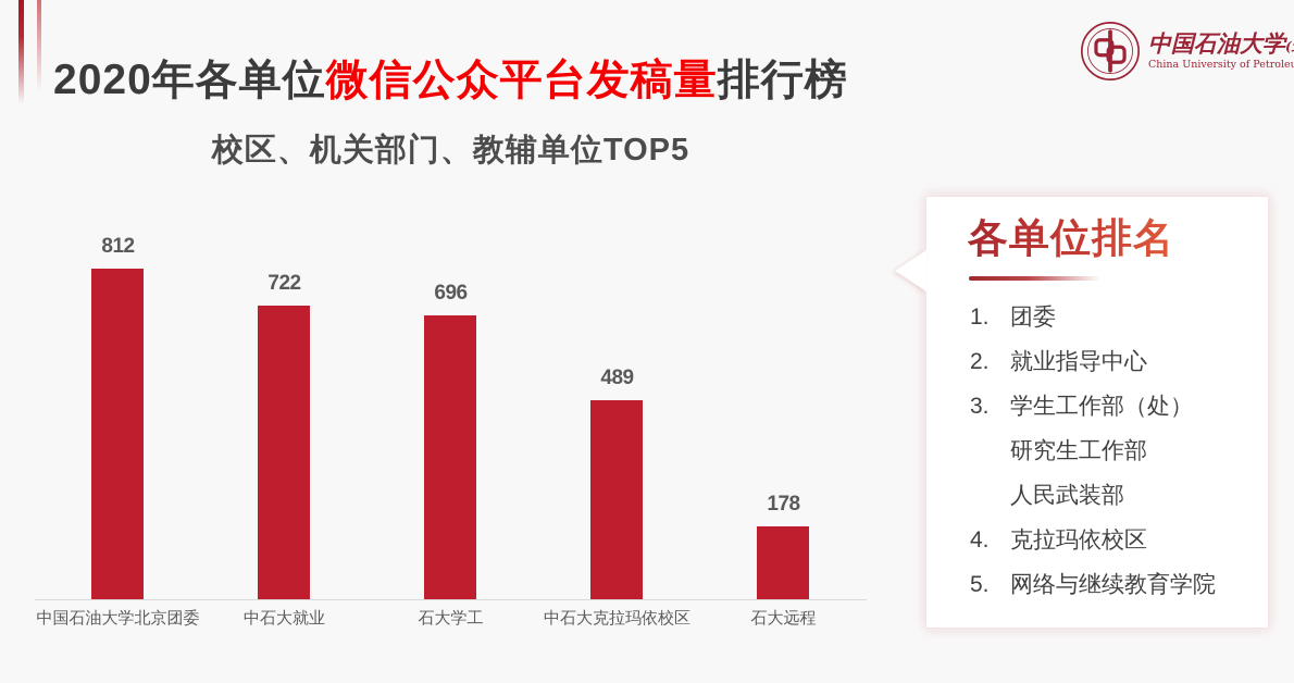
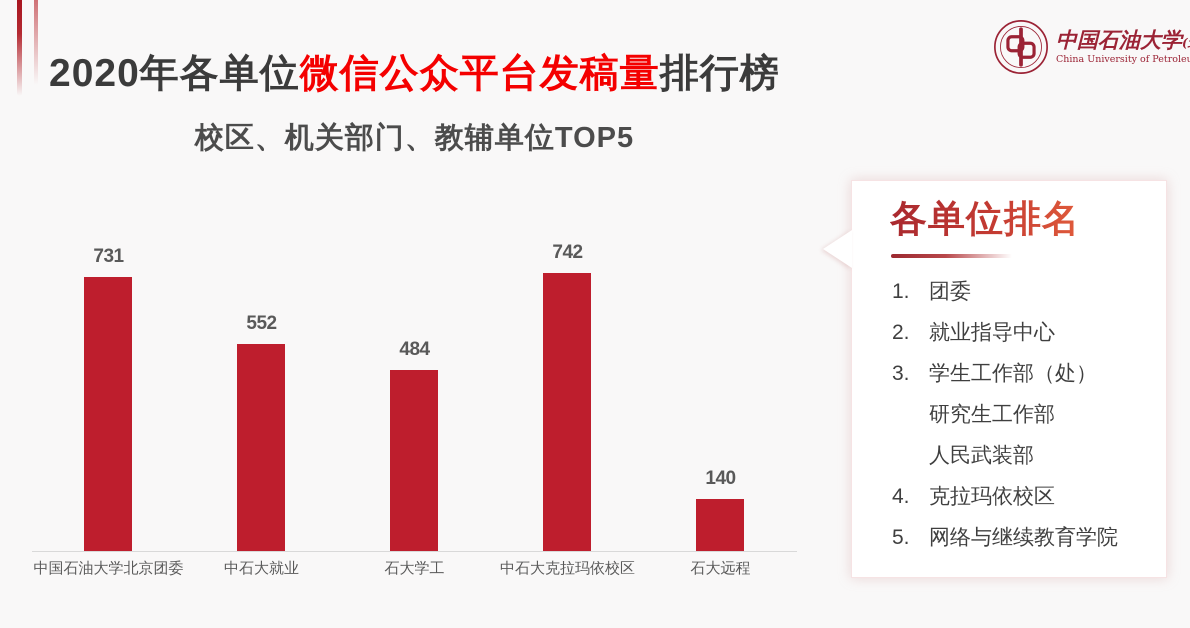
中国石油大学北京团委: 812 -> 731
中石大就业: 722 -> 552
石大学工: 696 -> 484
中石大克拉玛依校区: 489 -> 742
石大远程: 178 -> 140
